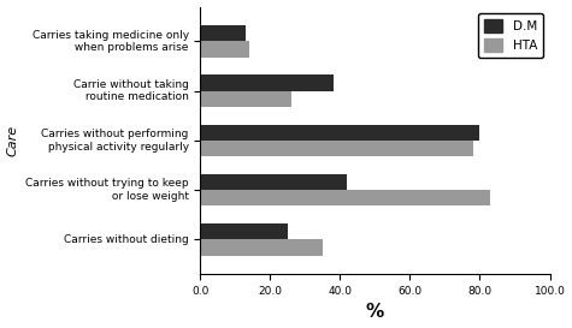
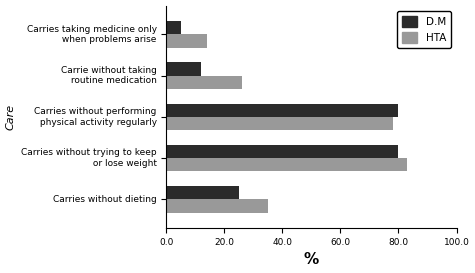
D.M/Carries taking medicine only when problems arise: 13 -> 5
D.M/Carrie without taking routine medication: 38 -> 12
D.M/Carries without trying to keep or lose weight: 42 -> 80
